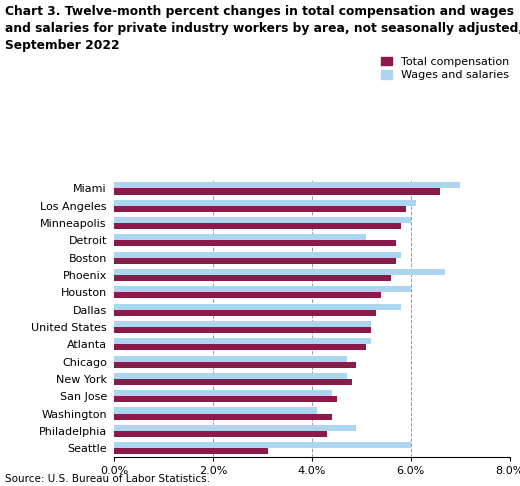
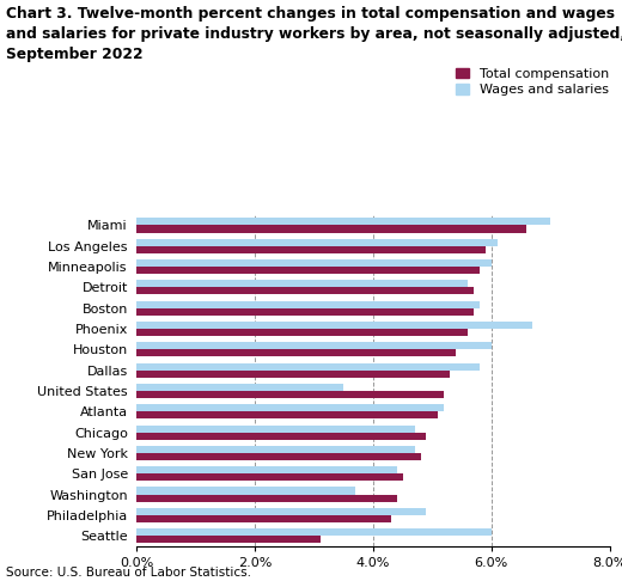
Wages and salaries/Detroit: 5.1% -> 5.6%
Wages and salaries/United States: 5.2% -> 3.5%
Wages and salaries/Washington: 4.1% -> 3.7%
